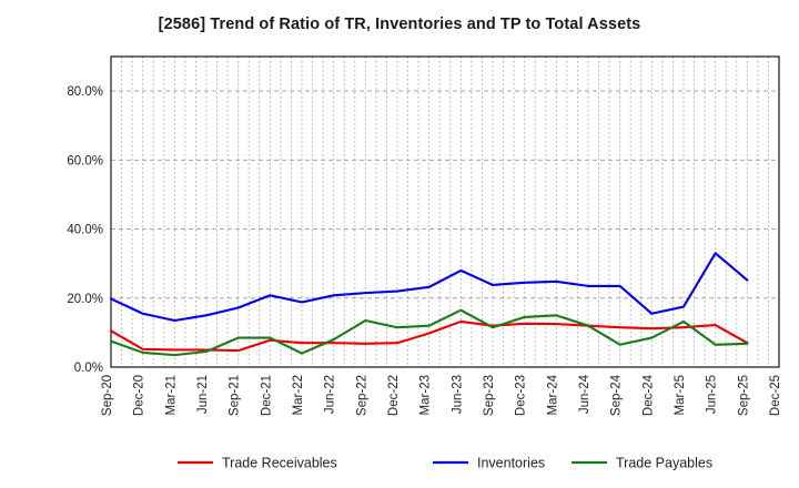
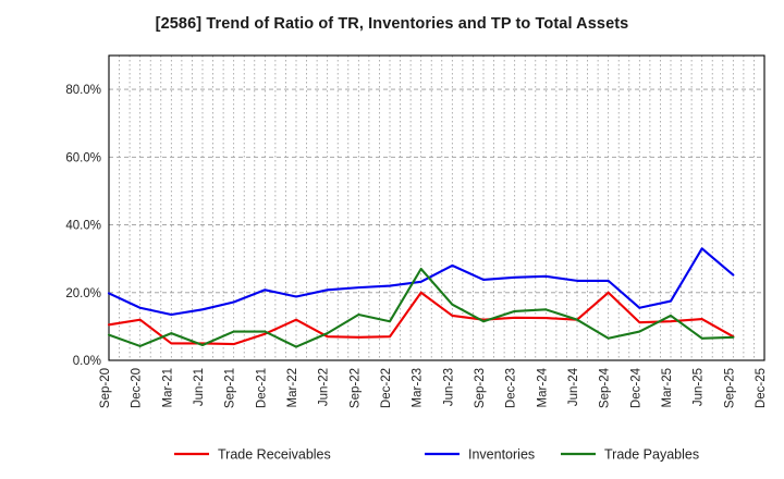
Trade Receivables/Dec-20: 5% -> 12%
Trade Payables/Mar-21: 4% -> 8%
Trade Receivables/Mar-22: 7% -> 12%
Trade Receivables/Mar-23: 10% -> 20%
Trade Payables/Mar-23: 12% -> 27%
Trade Receivables/Sep-24: 12% -> 20%
